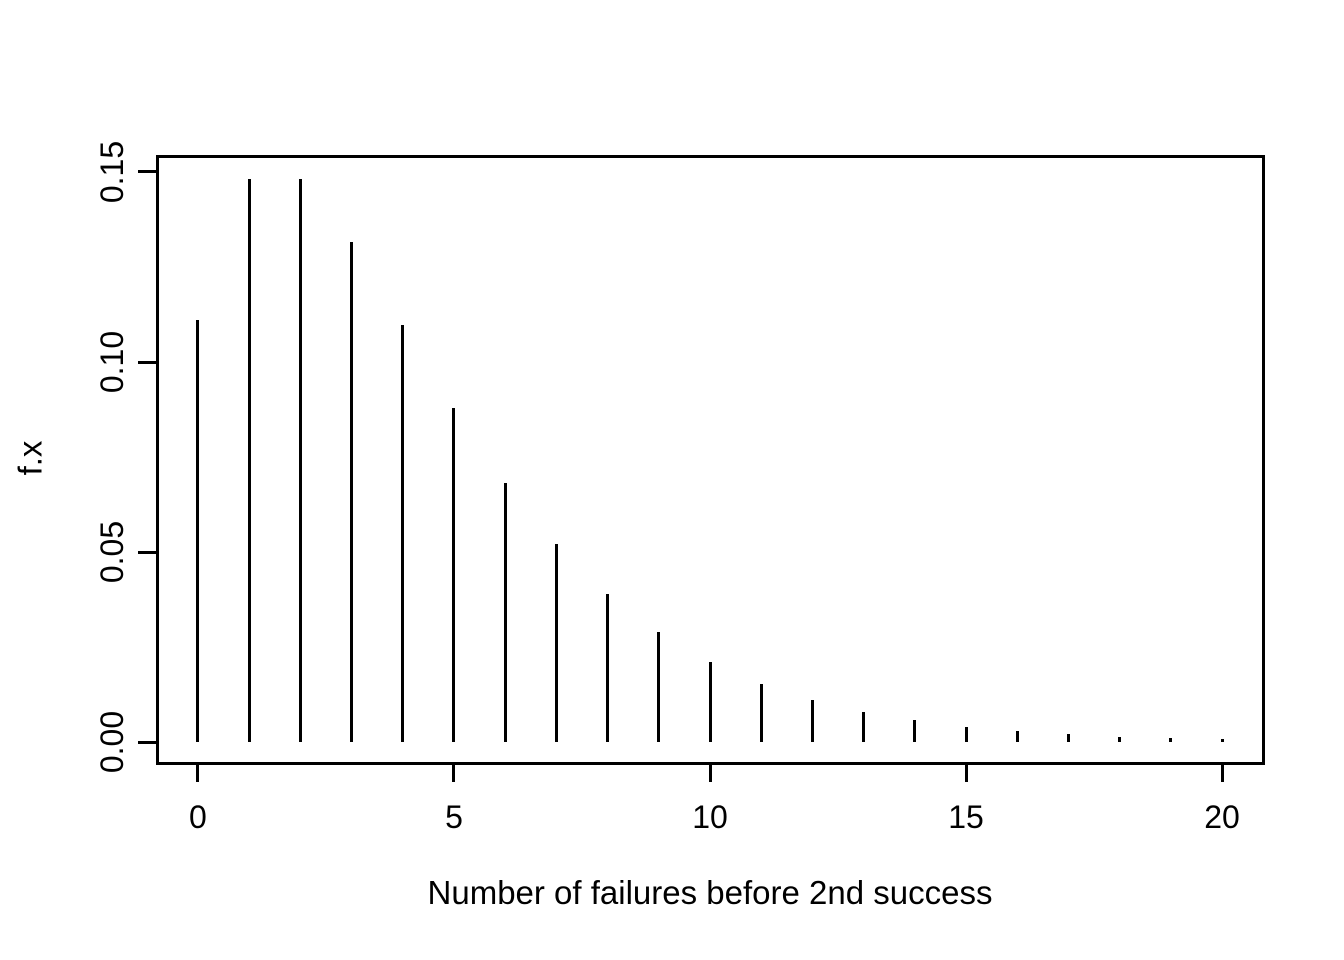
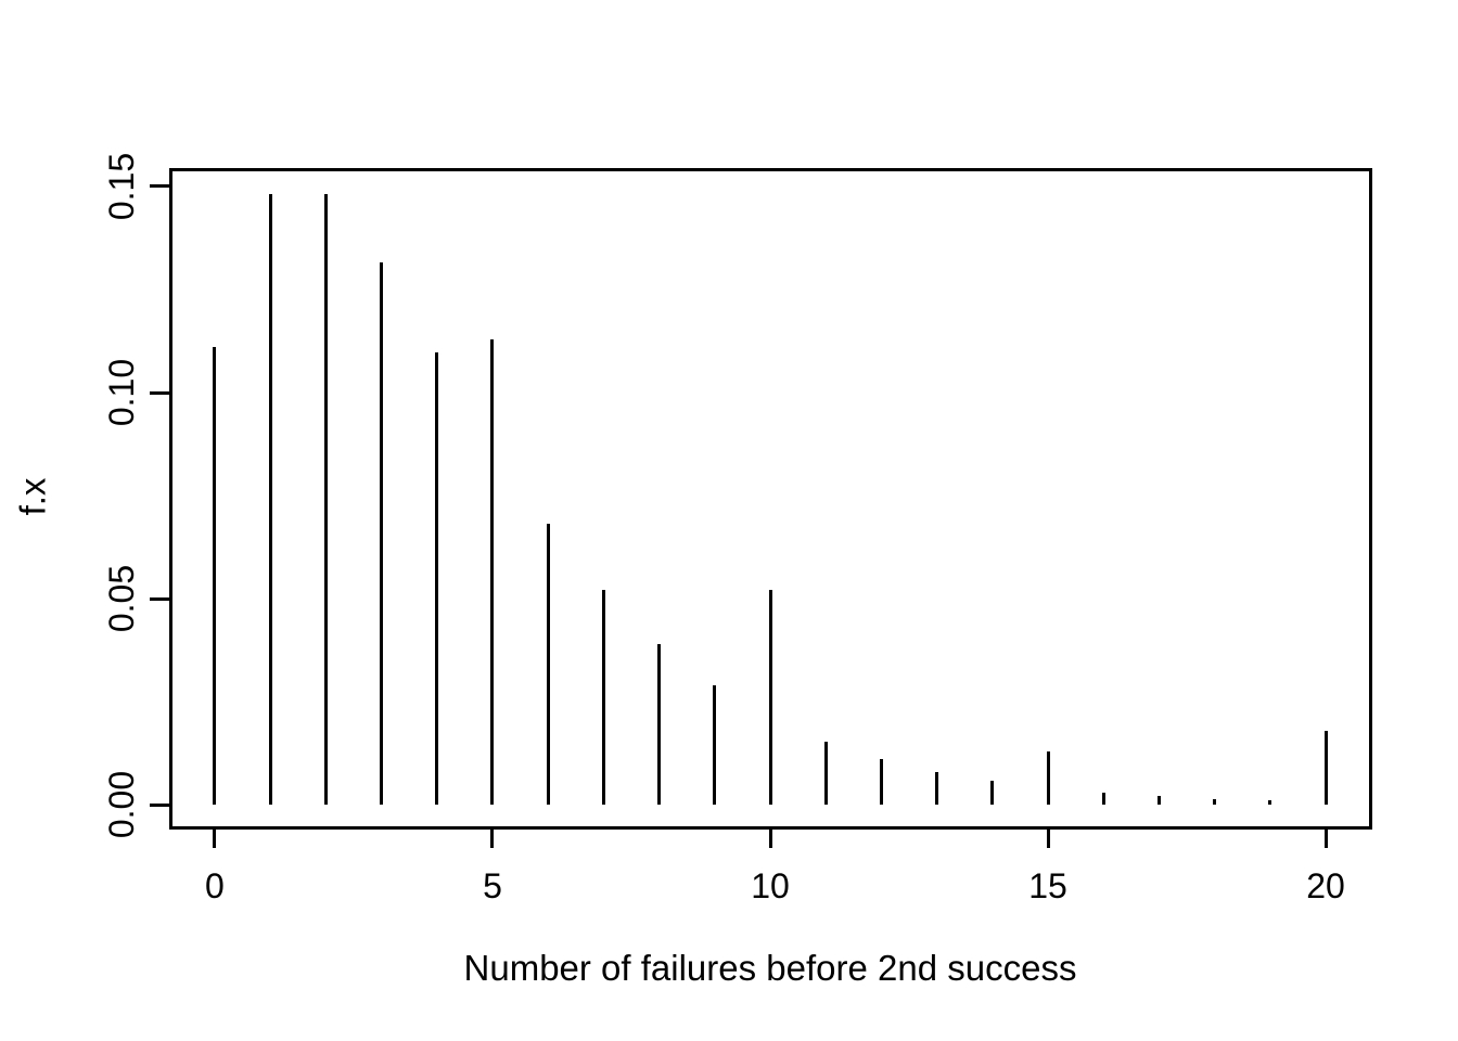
5: 0.088 -> 0.113
10: 0.021 -> 0.052
15: 0.004 -> 0.013
20: 0.001 -> 0.018
